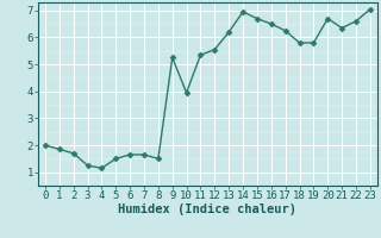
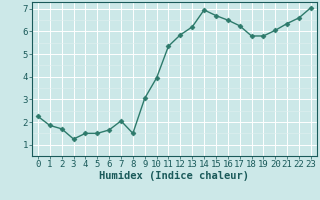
0: 2.00 -> 2.25
4: 1.15 -> 1.50
7: 1.65 -> 2.05
9: 5.25 -> 3.05
12: 5.55 -> 5.85
20: 6.70 -> 6.05
